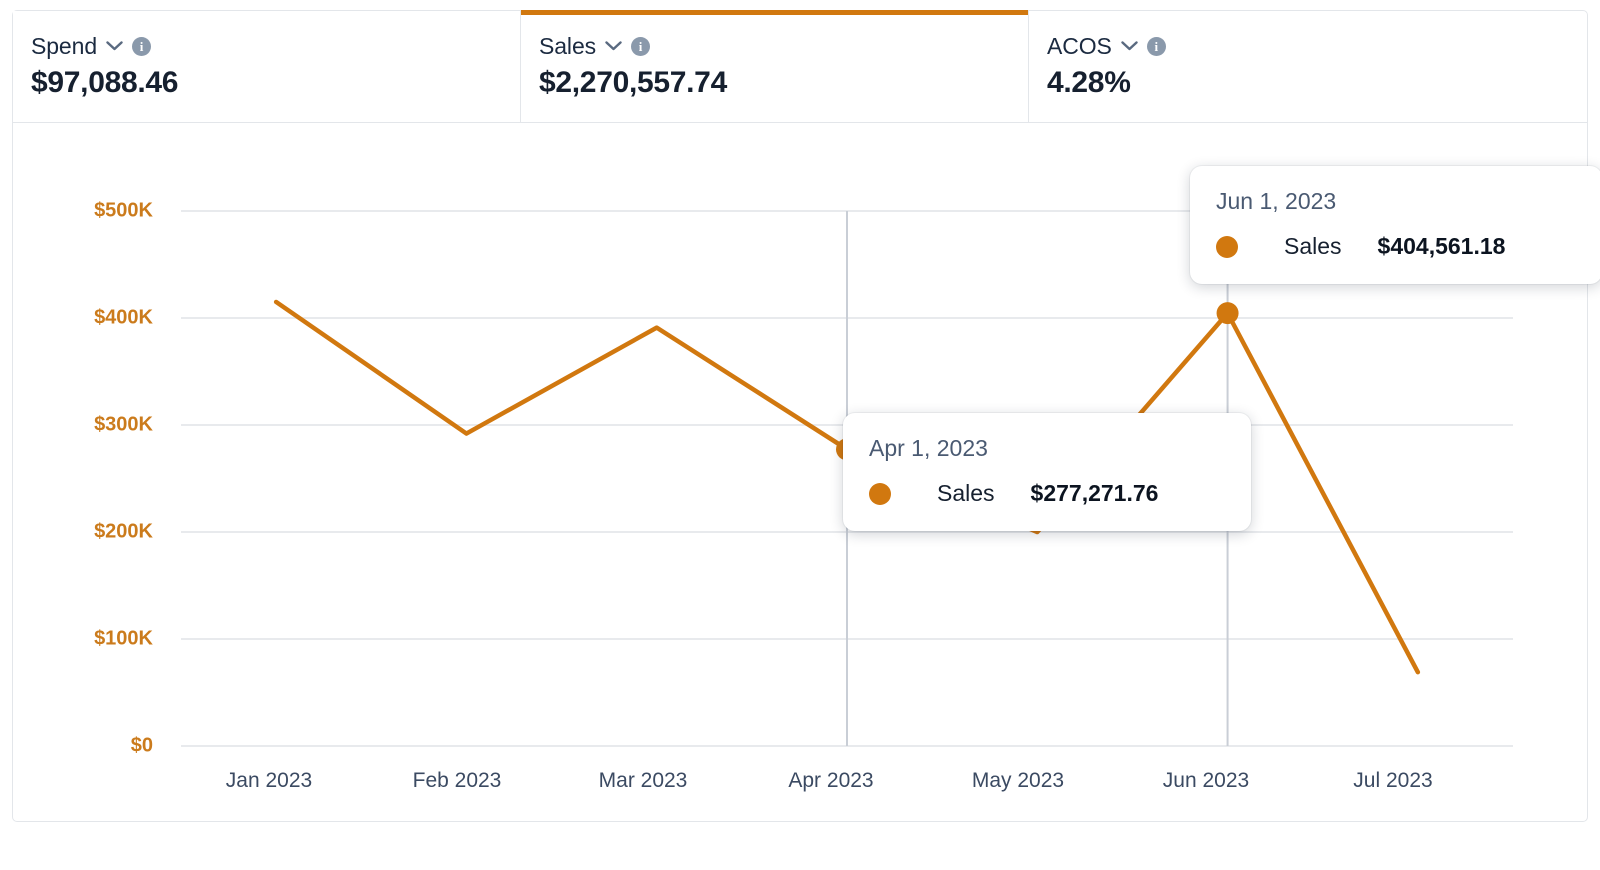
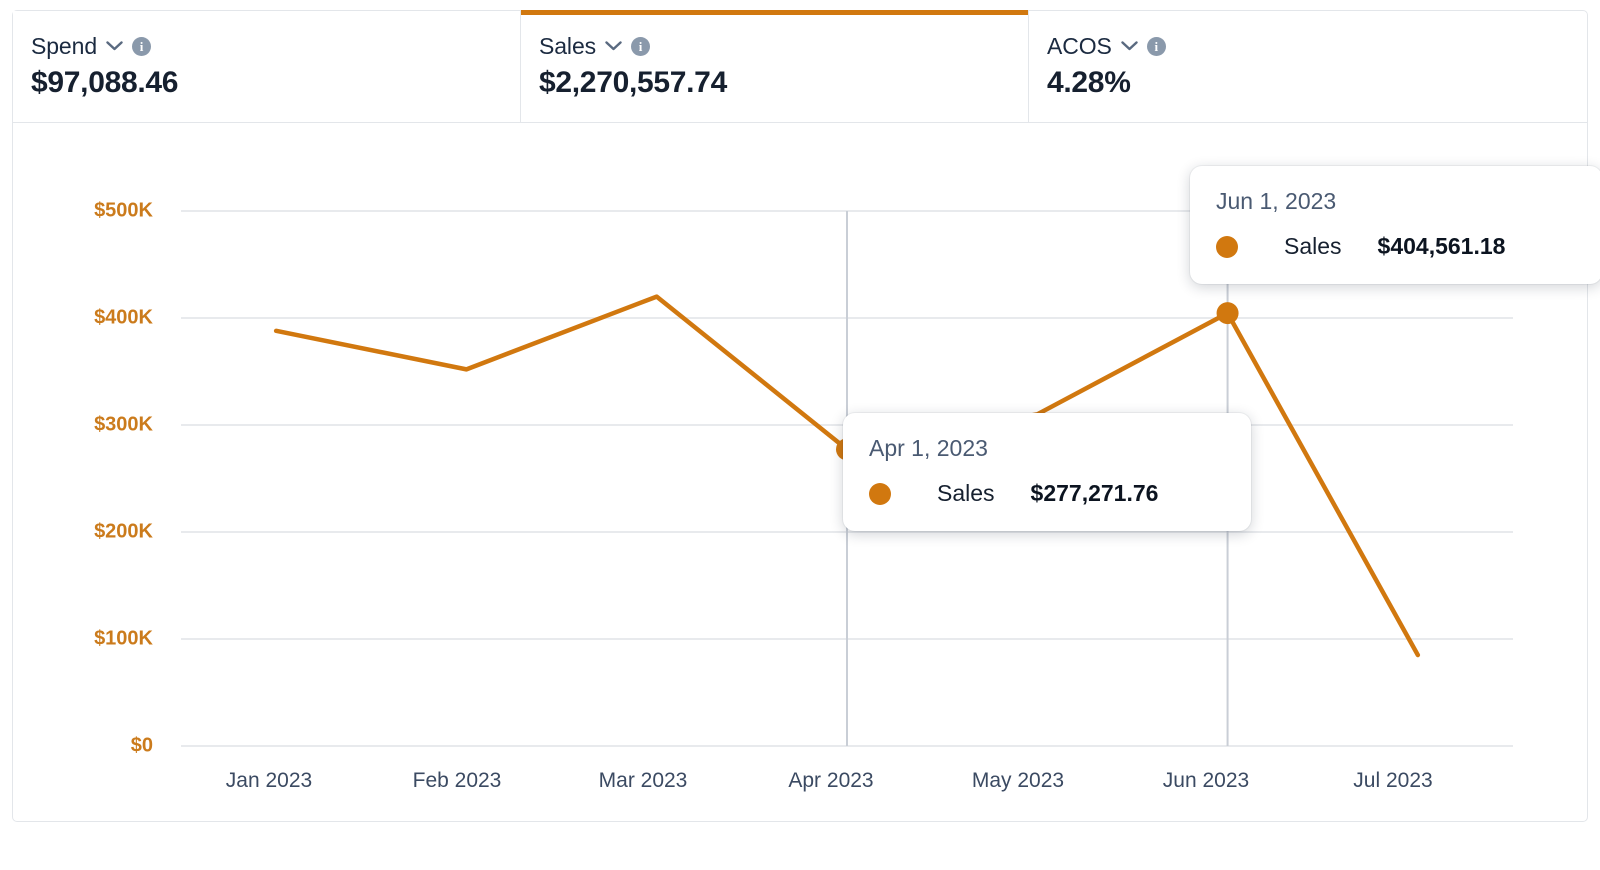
Jan 2023: $415K -> $388K
Feb 2023: $292K -> $352K
Mar 2023: $391K -> $420K
May 2023: $200K -> $310K
Jul 2023: $69K -> $85K
